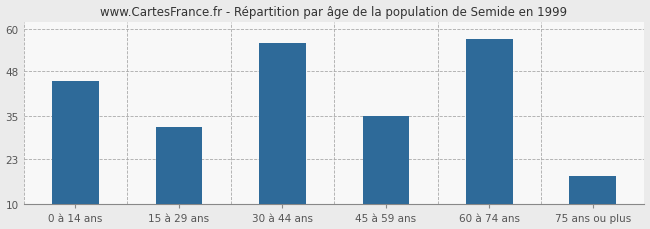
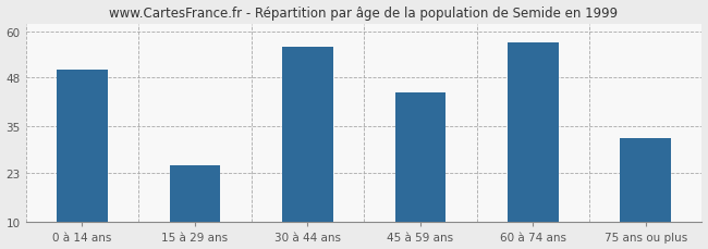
0 à 14 ans: 45 -> 50
15 à 29 ans: 32 -> 25
45 à 59 ans: 35 -> 44
75 ans ou plus: 18 -> 32
